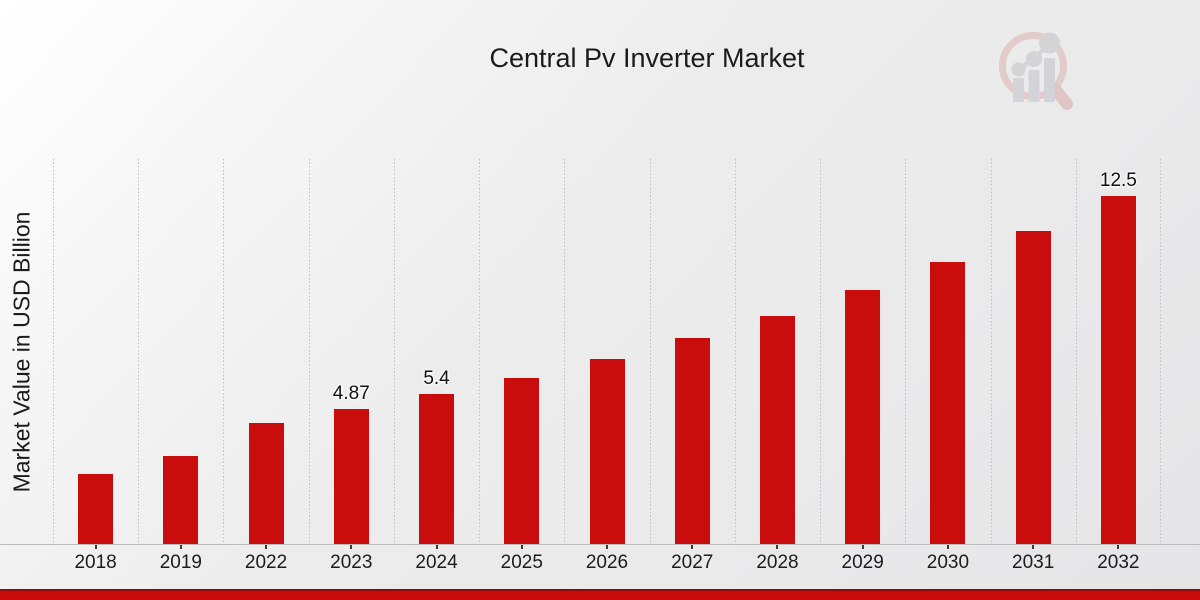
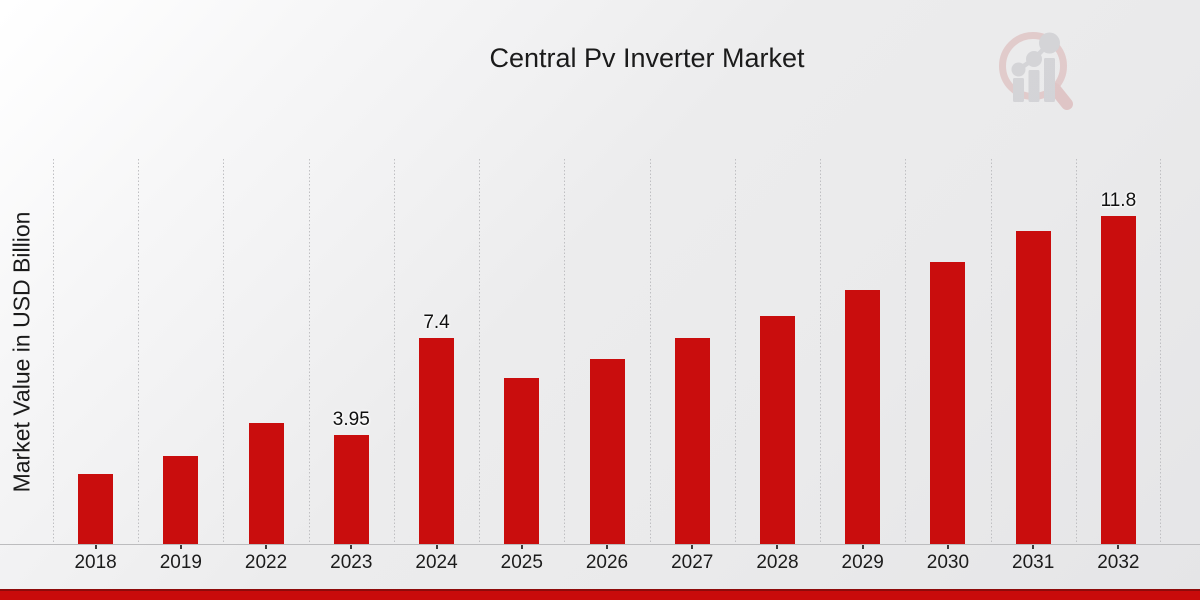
2023: 4.87 -> 3.95
2024: 5.4 -> 7.4
2032: 12.5 -> 11.8
